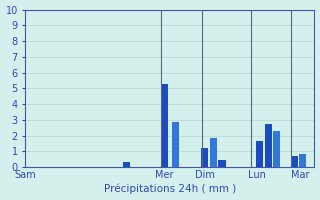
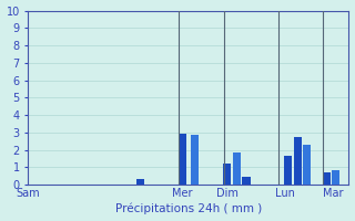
Mer: 5.3 -> 2.9
